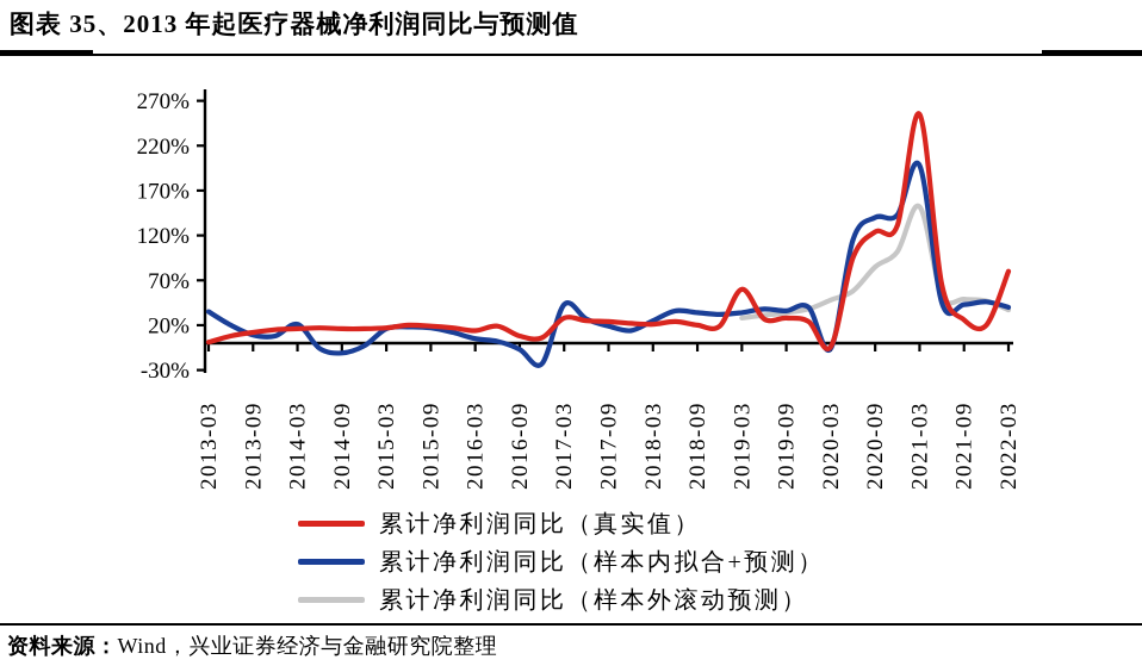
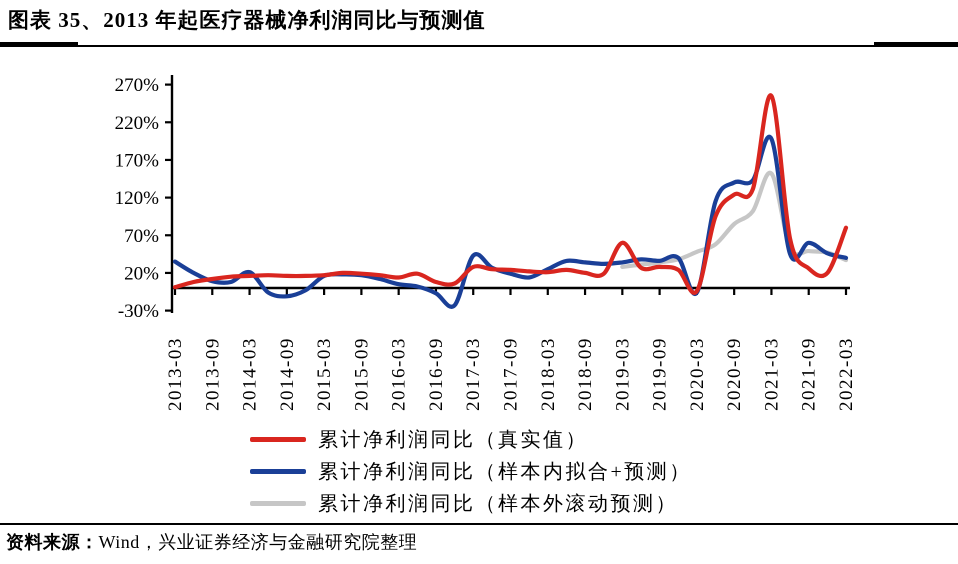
累计净利润同比（样本内拟合+预测）/2021-09: 40% -> 60%
